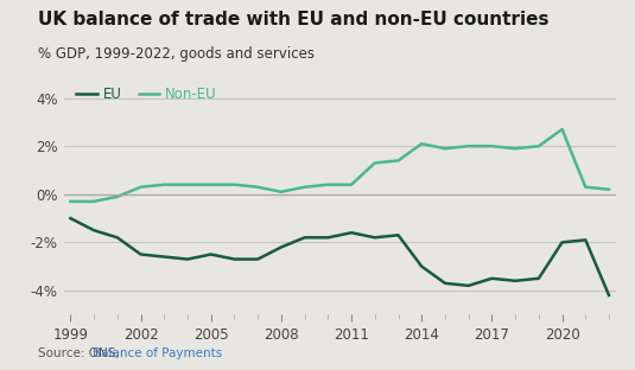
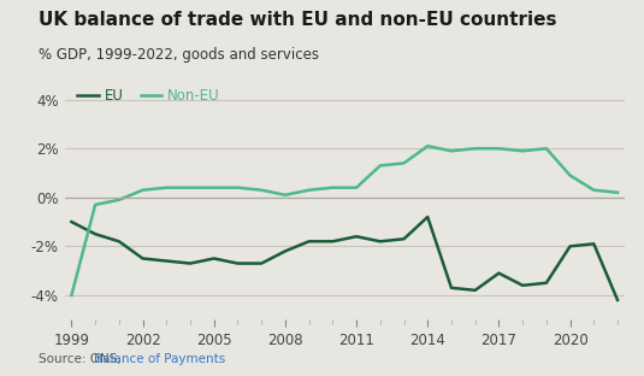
Non-EU/1999: -0.3% -> -4.0%
EU/2014: -3.0% -> -0.8%
EU/2017: -3.5% -> -3.1%
Non-EU/2020: 2.7% -> 0.9%
